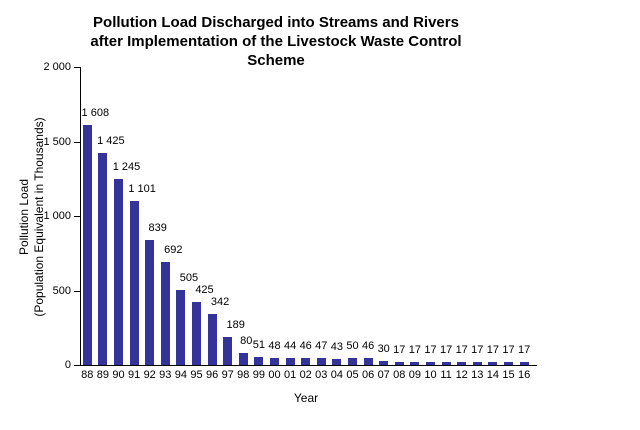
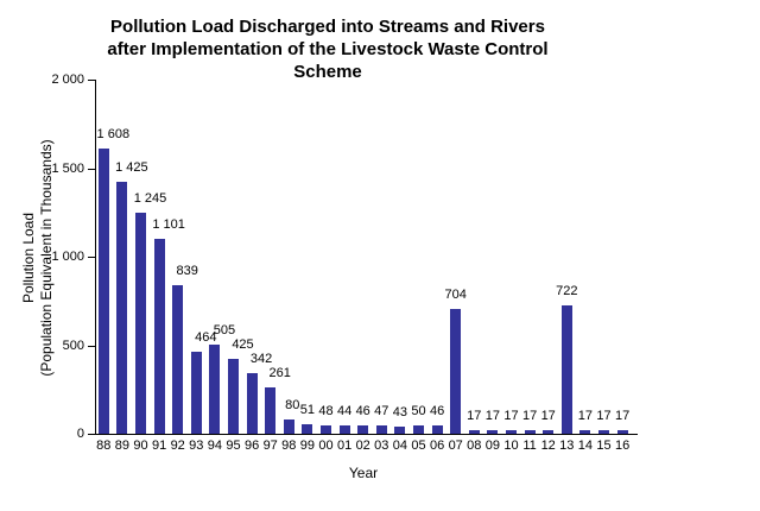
93: 692 -> 464
97: 189 -> 261
07: 30 -> 704
13: 17 -> 722
